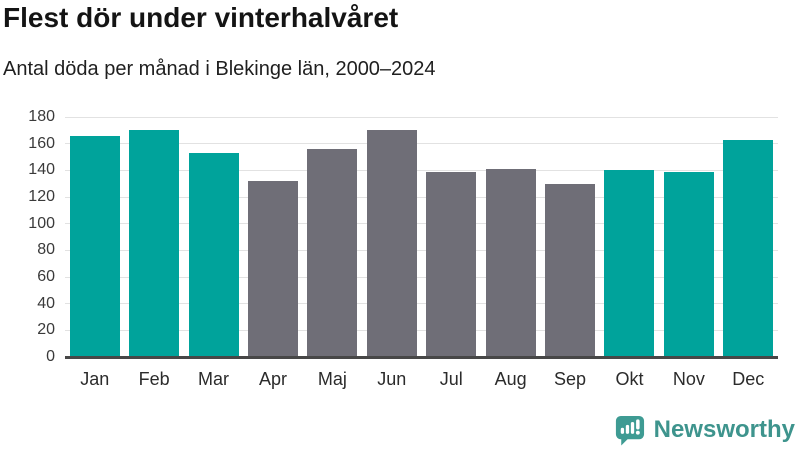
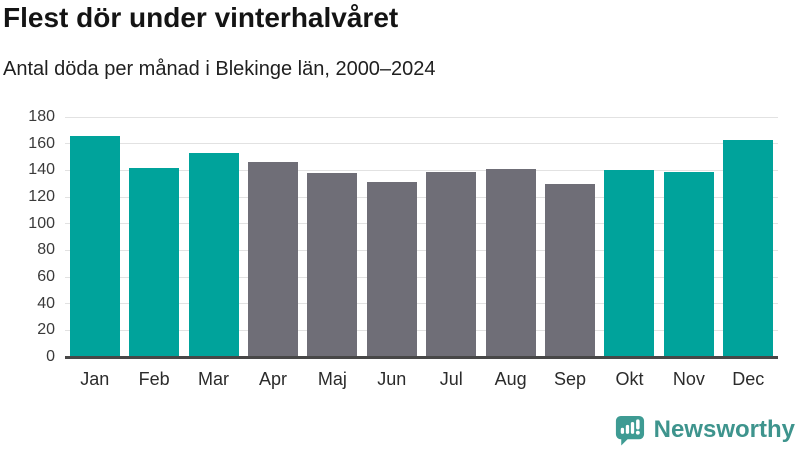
Feb: 170 -> 142
Apr: 132 -> 146
Maj: 156 -> 138
Jun: 170 -> 131
